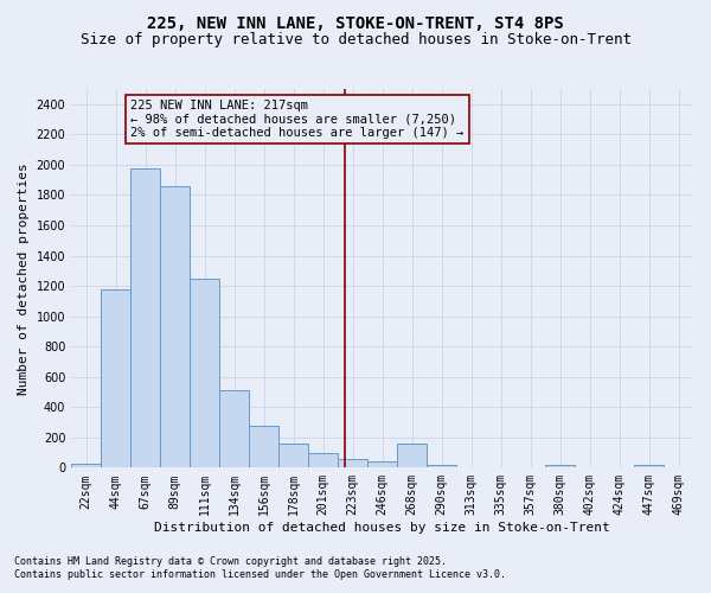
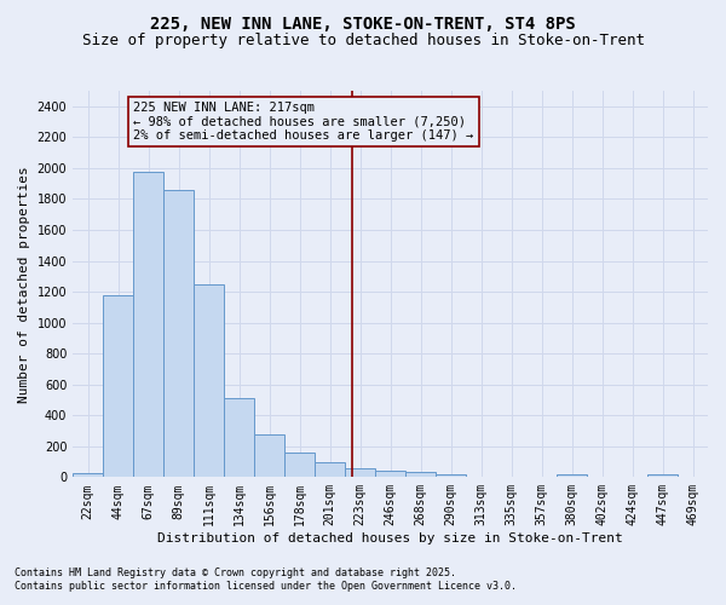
268sqm: 160 -> 40
